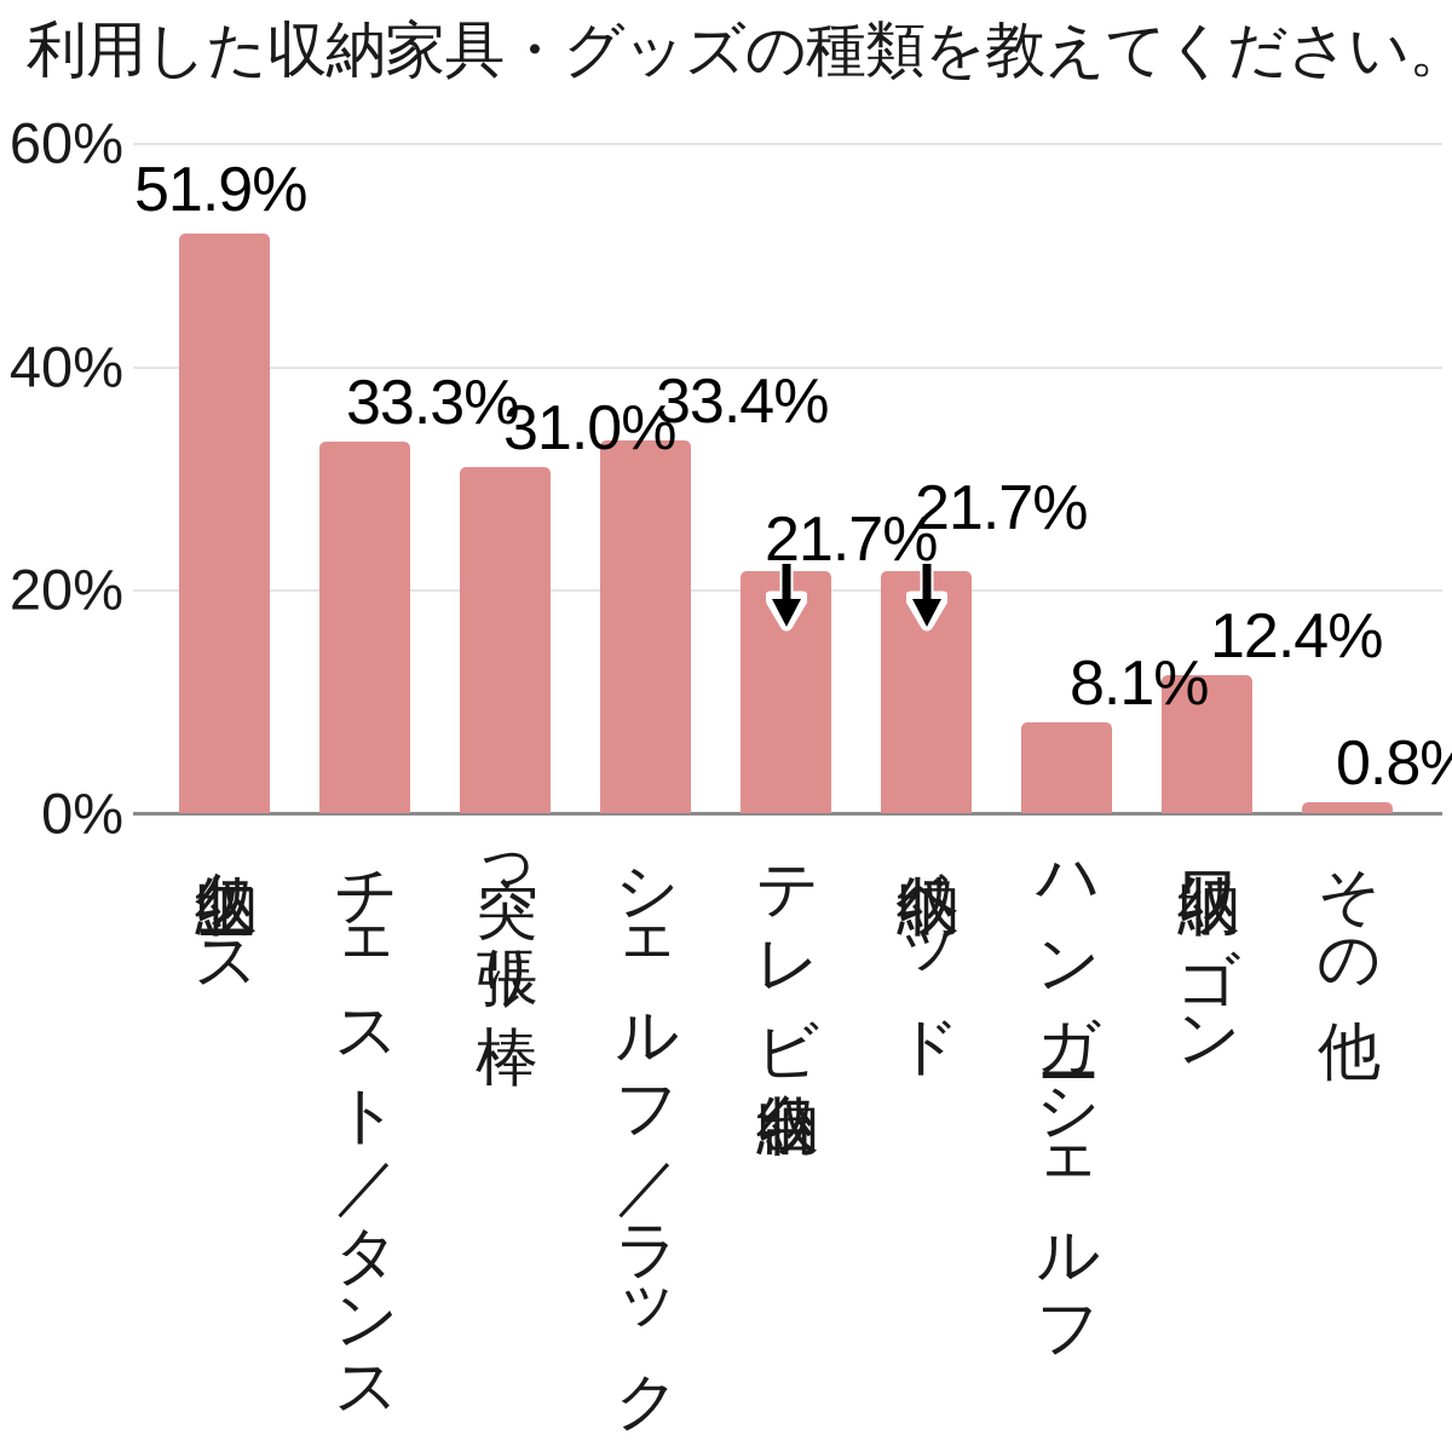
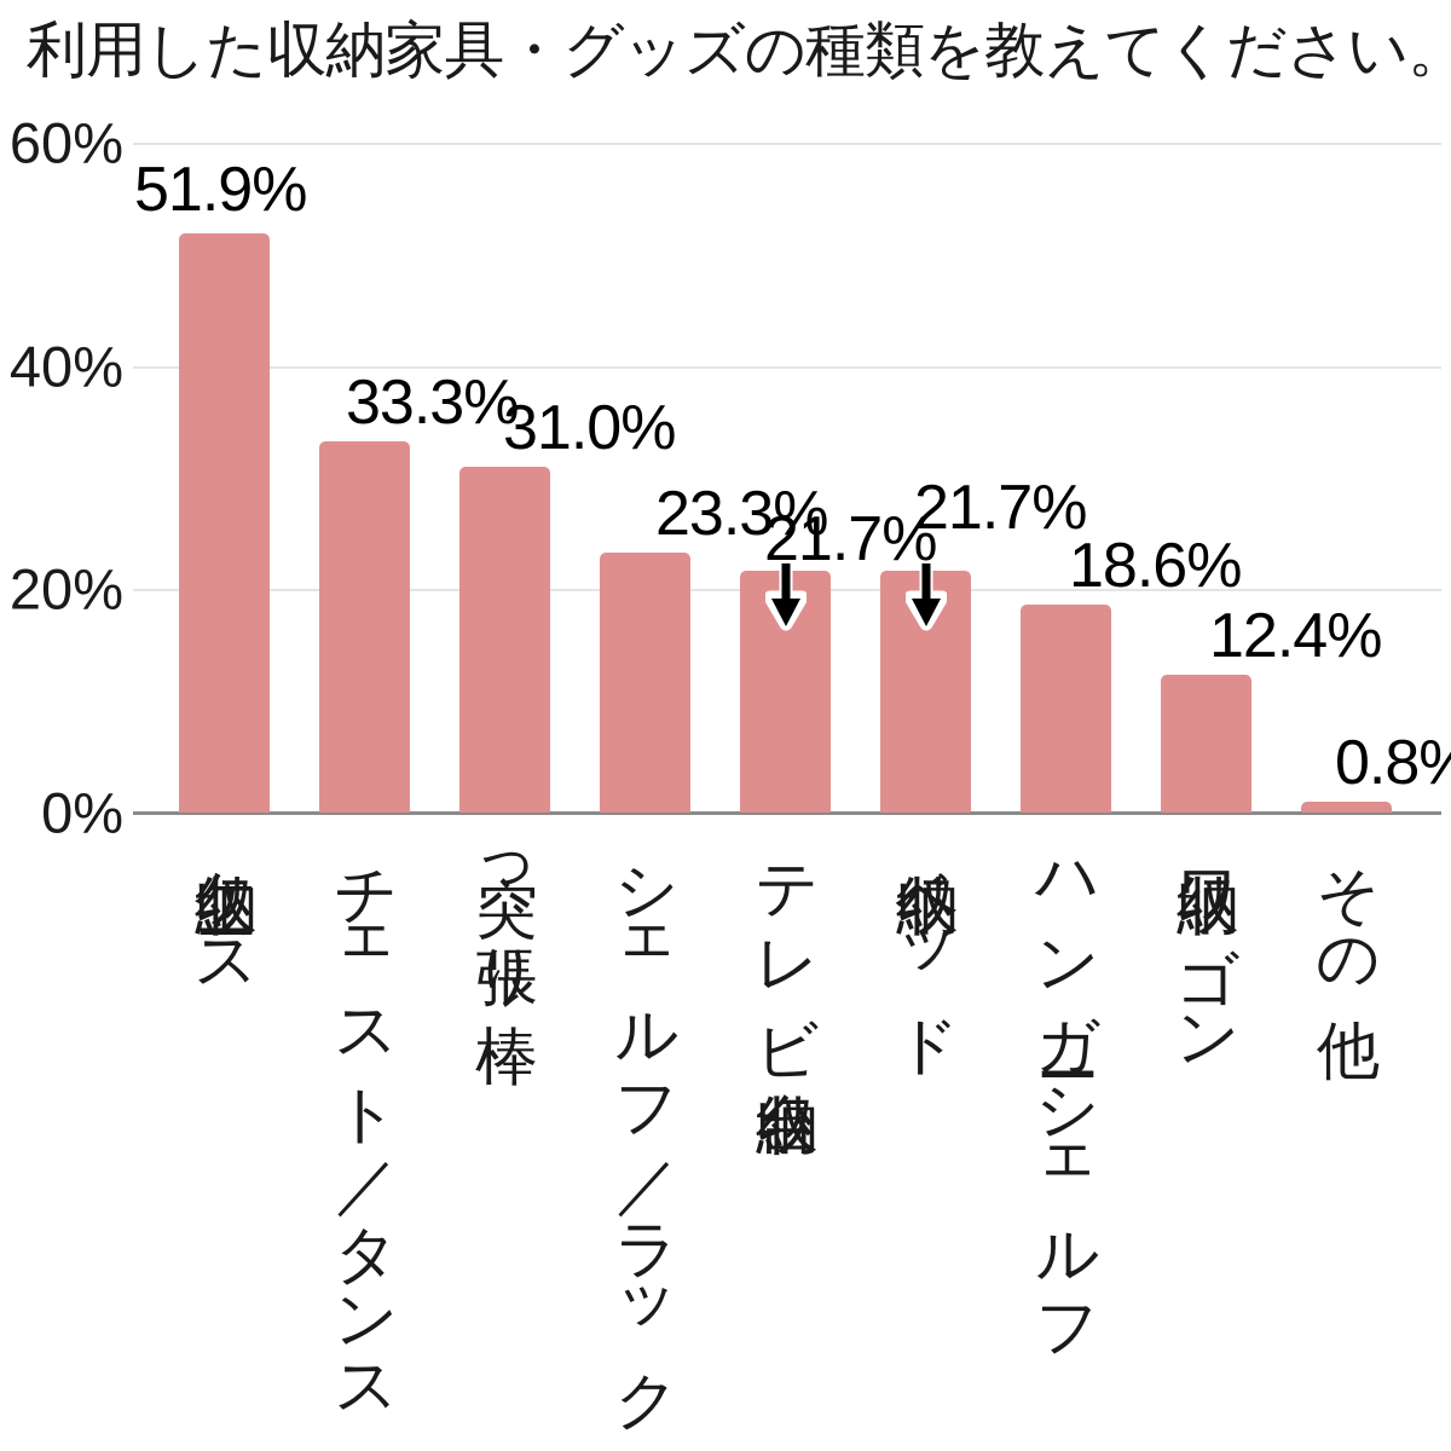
シェルフ／ラック: 33.4% -> 23.3%
ハンガーシェルフ: 8.1% -> 18.6%
